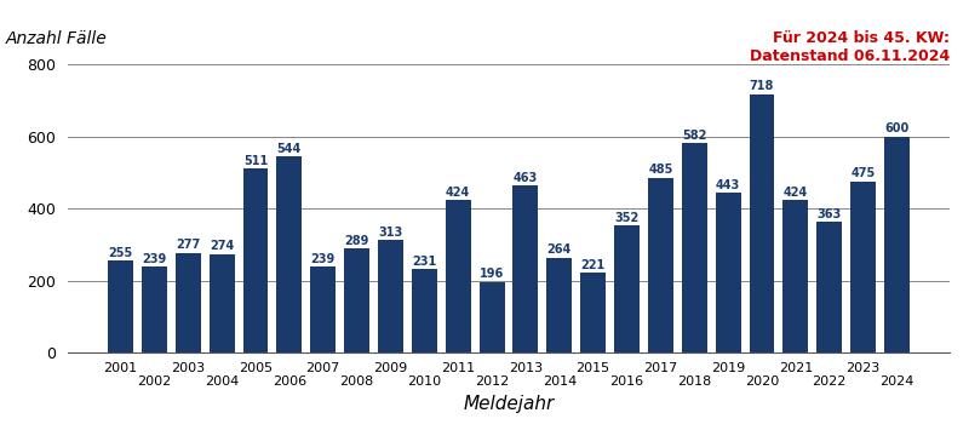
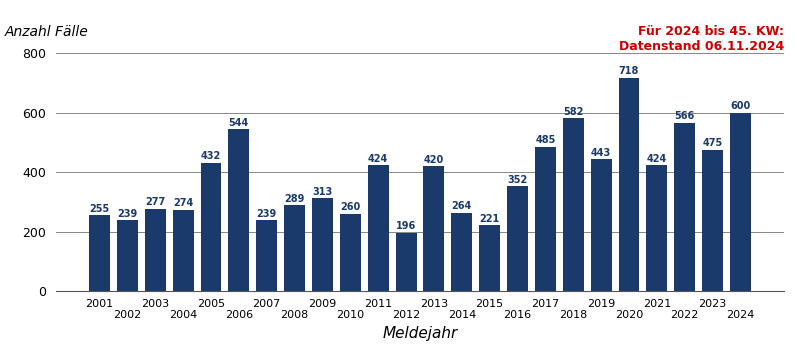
2005: 511 -> 432
2010: 231 -> 260
2013: 463 -> 420
2022: 363 -> 566
